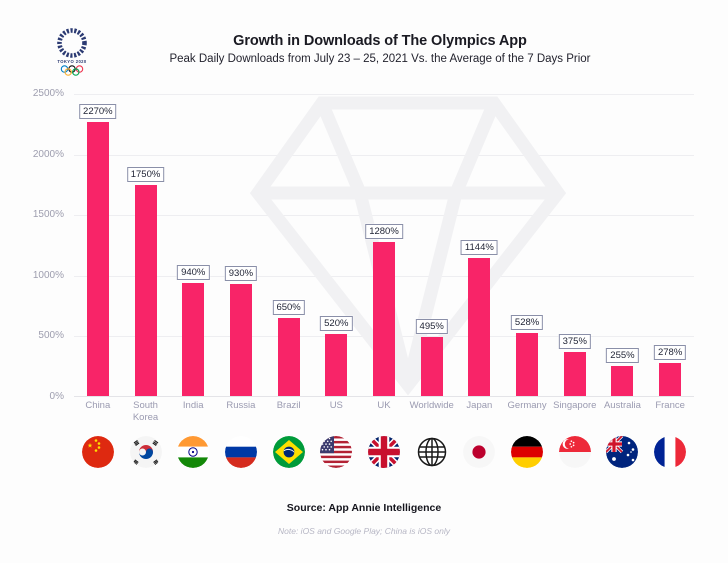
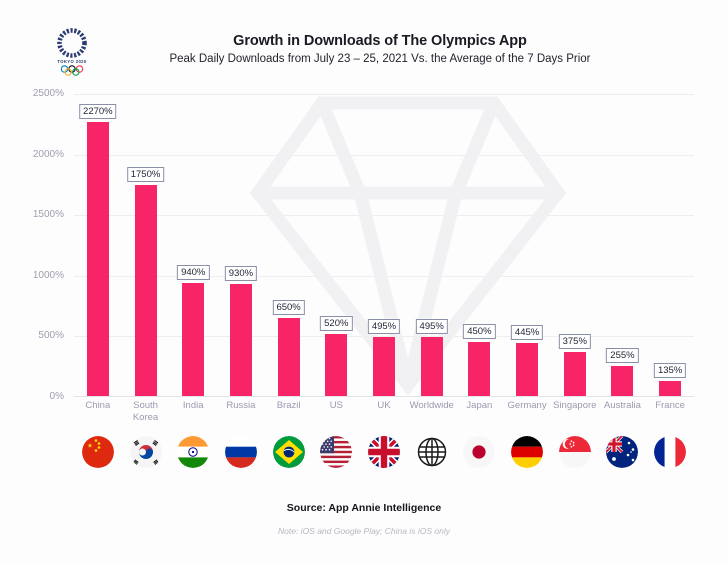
UK: 1280% -> 495%
Japan: 1144% -> 450%
Germany: 528% -> 445%
France: 278% -> 135%
